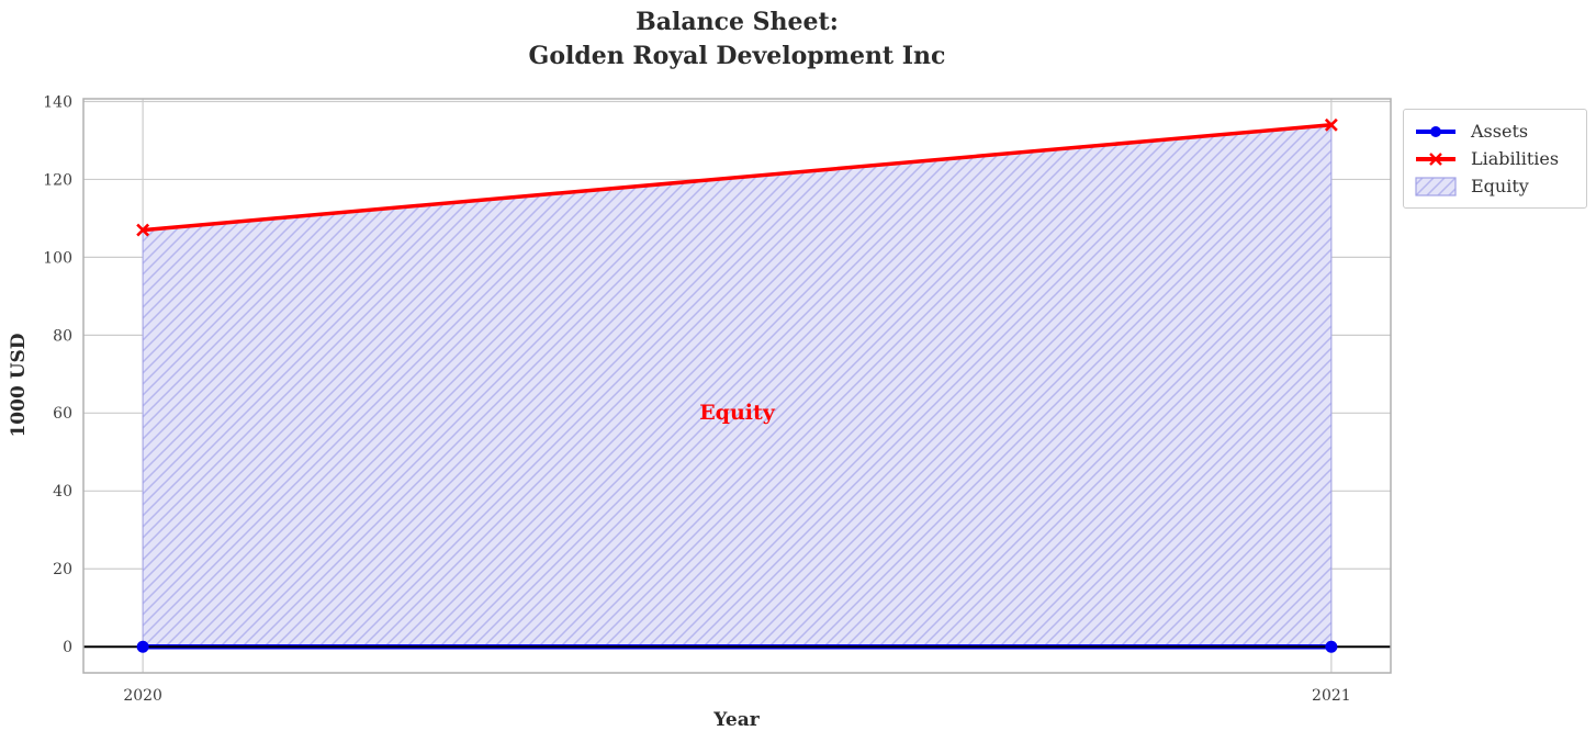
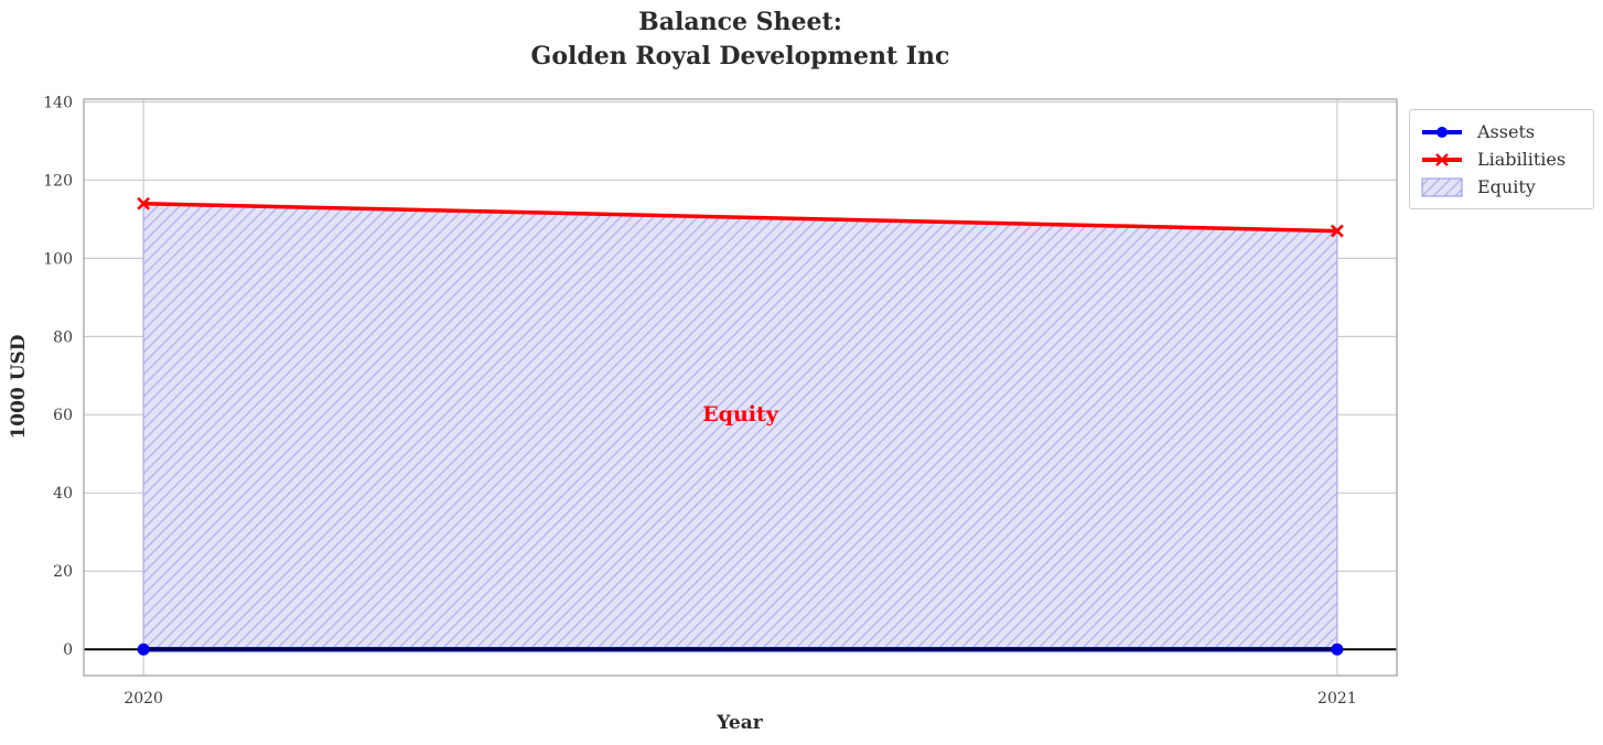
Liabilities/2020: 107 -> 114
Liabilities/2021: 134 -> 107
